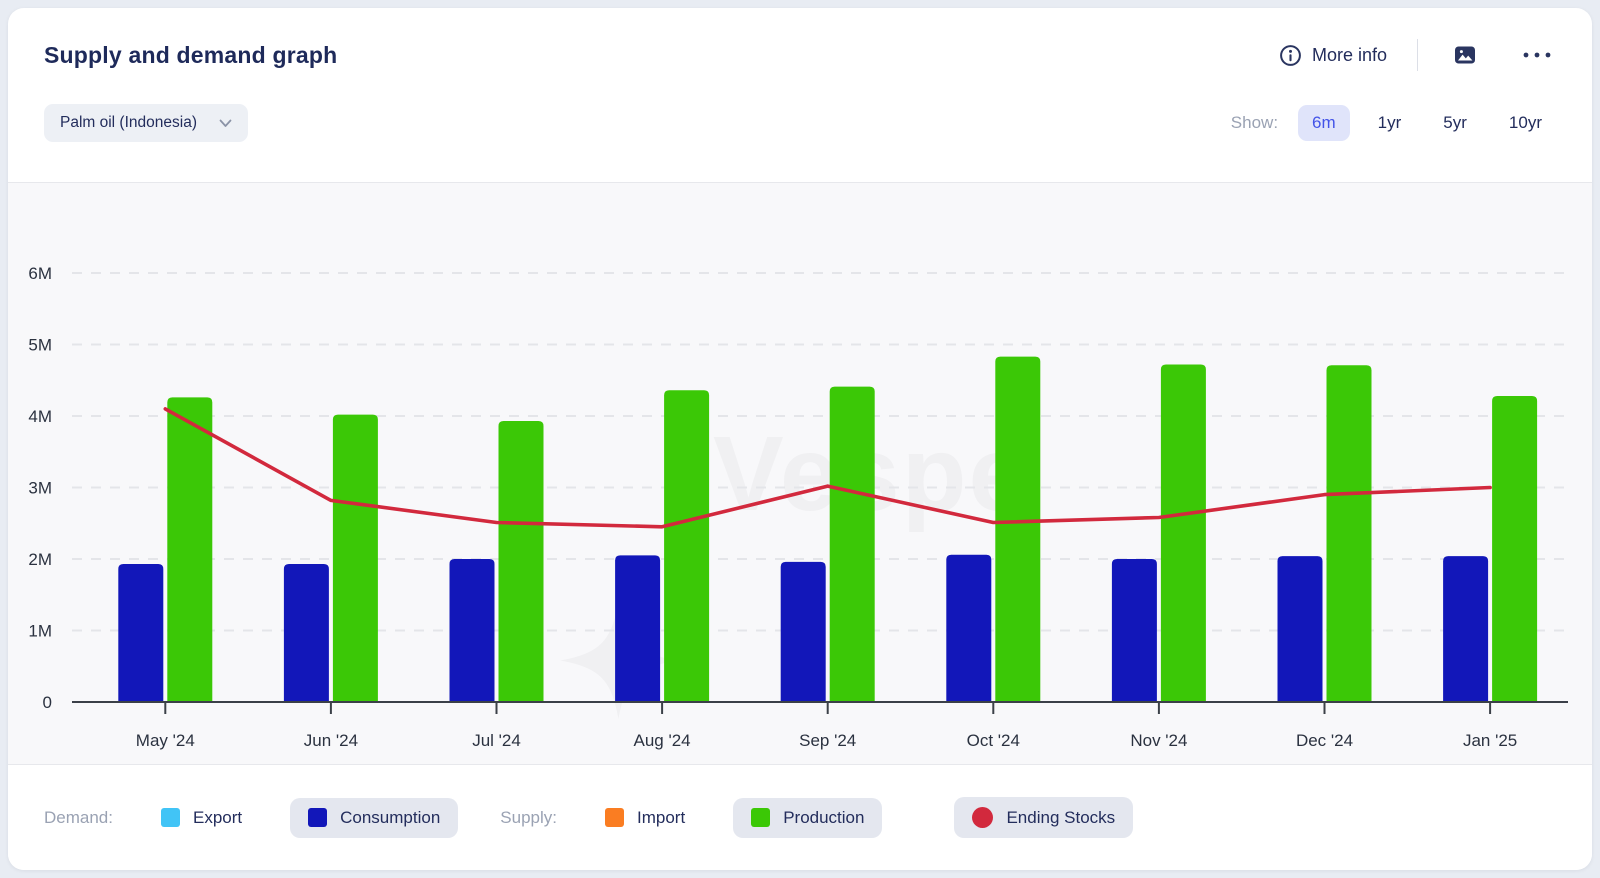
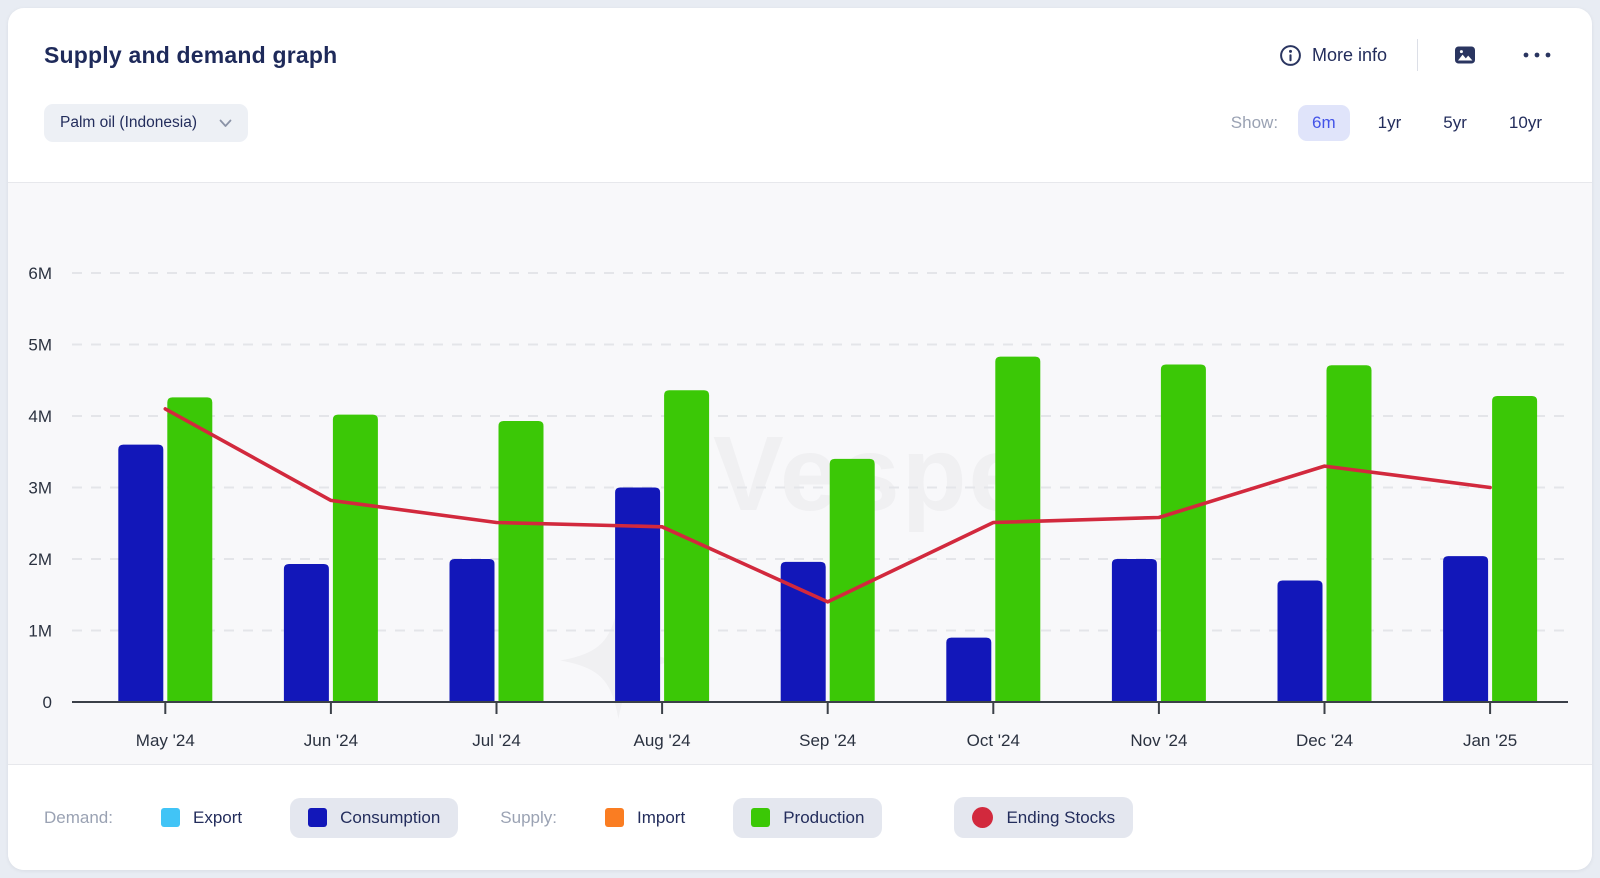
Consumption/May '24: 1.9M -> 3.6M
Consumption/Aug '24: 2.0M -> 3.0M
Production/Sep '24: 4.4M -> 3.4M
Ending Stocks/Sep '24: 3.0M -> 1.4M
Consumption/Oct '24: 2.1M -> 0.9M
Consumption/Dec '24: 2.0M -> 1.7M
Ending Stocks/Dec '24: 2.9M -> 3.3M
